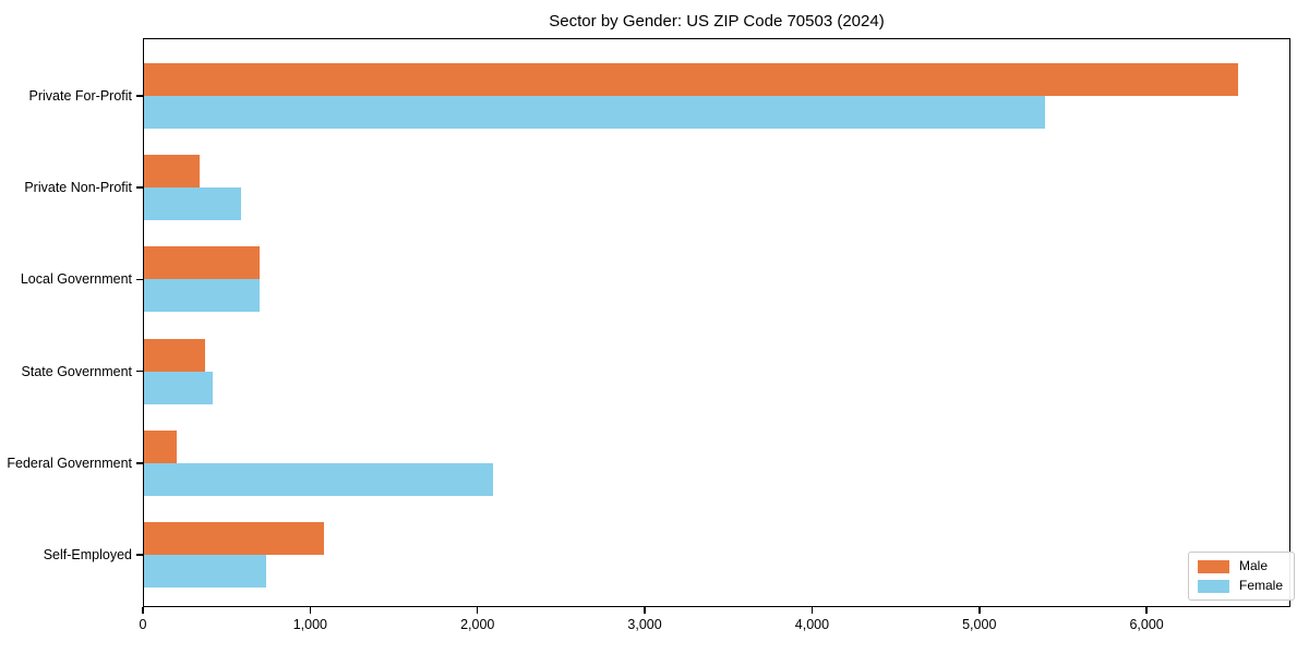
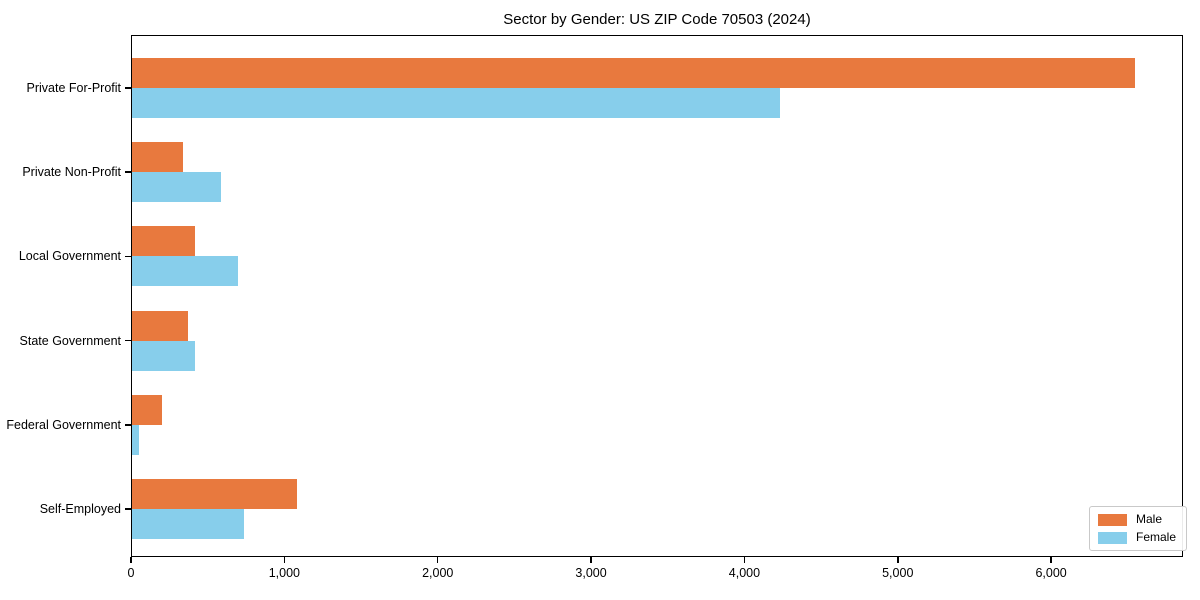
Female/Private For-Profit: 5390 -> 4230
Male/Local Government: 700 -> 420
Female/Federal Government: 2090 -> 50
